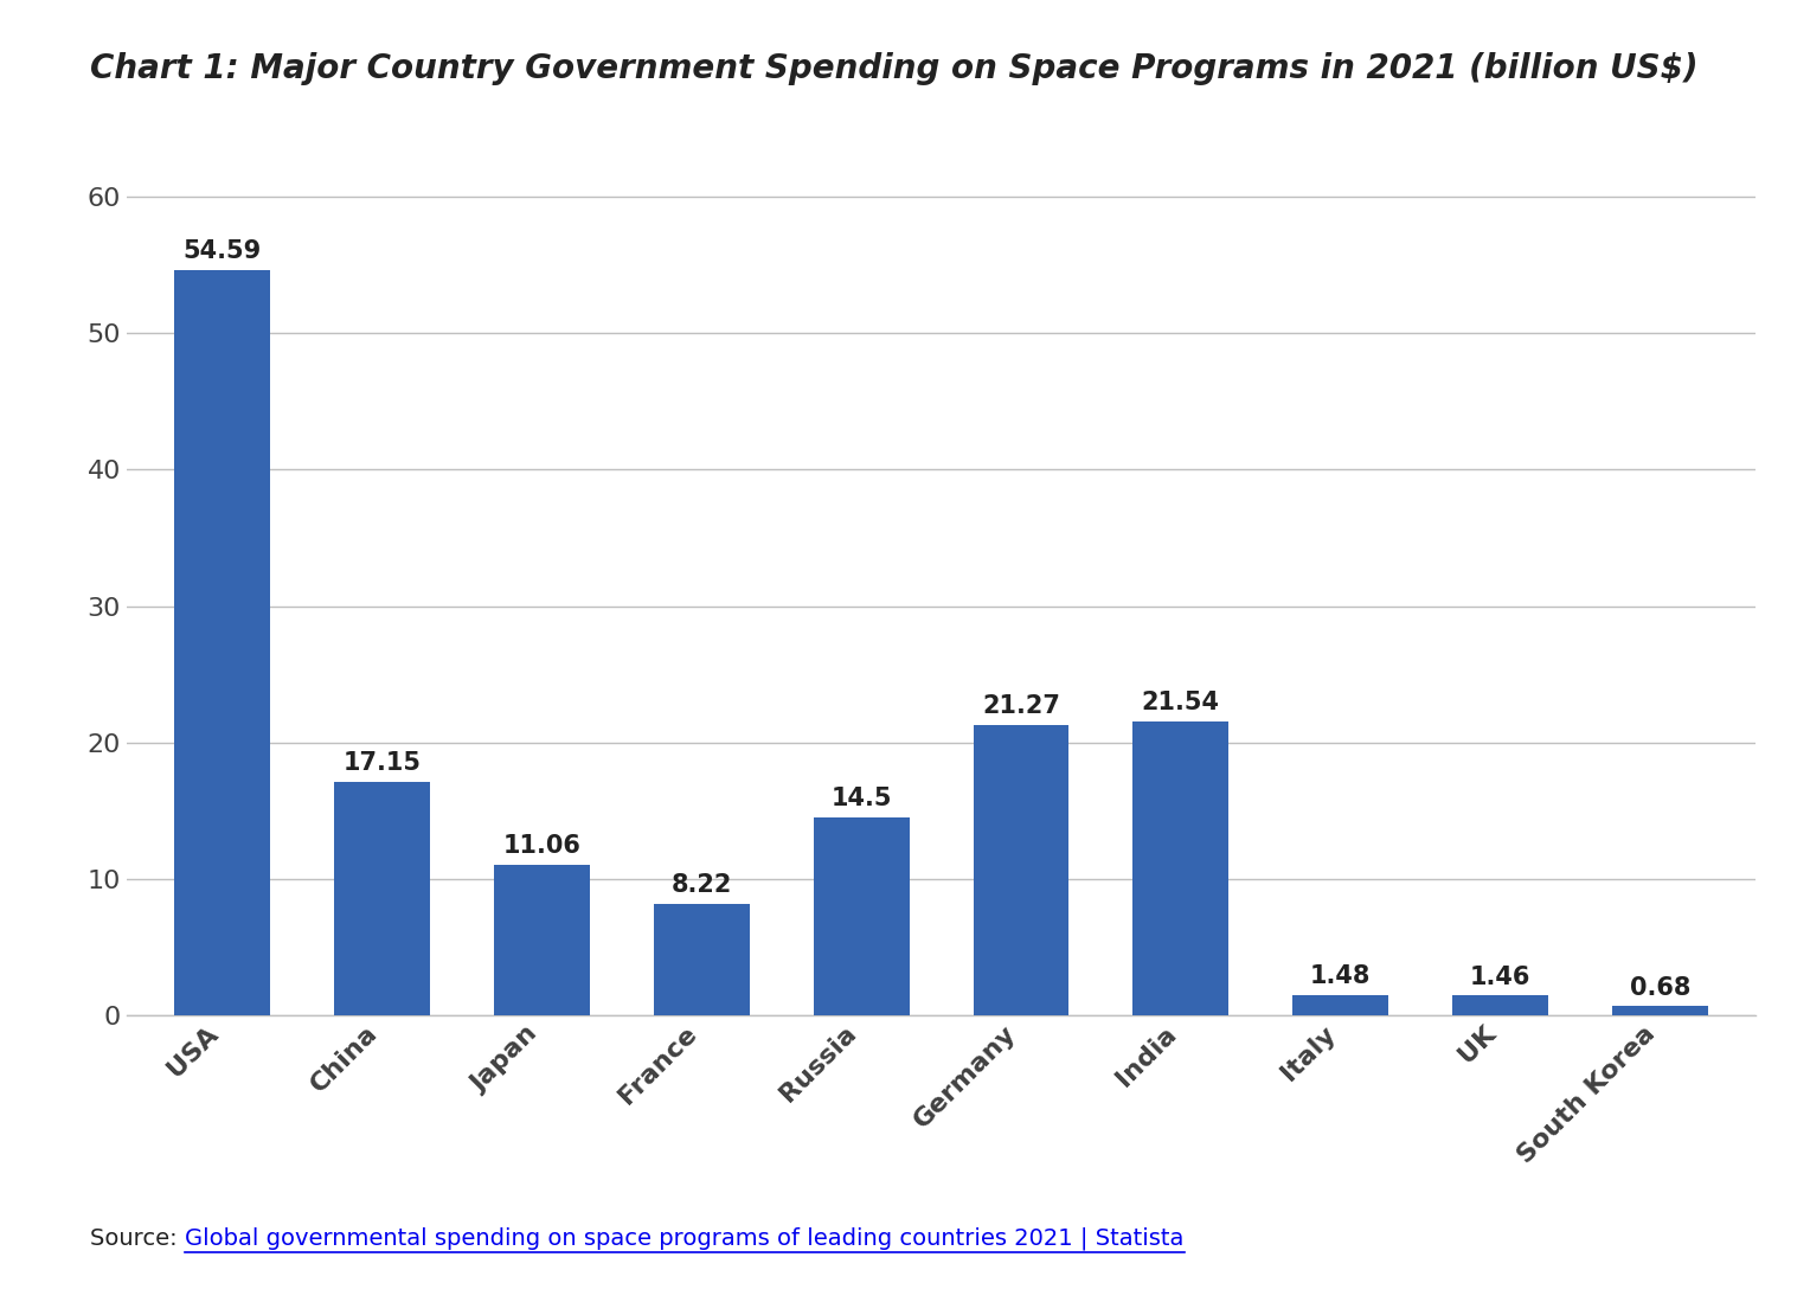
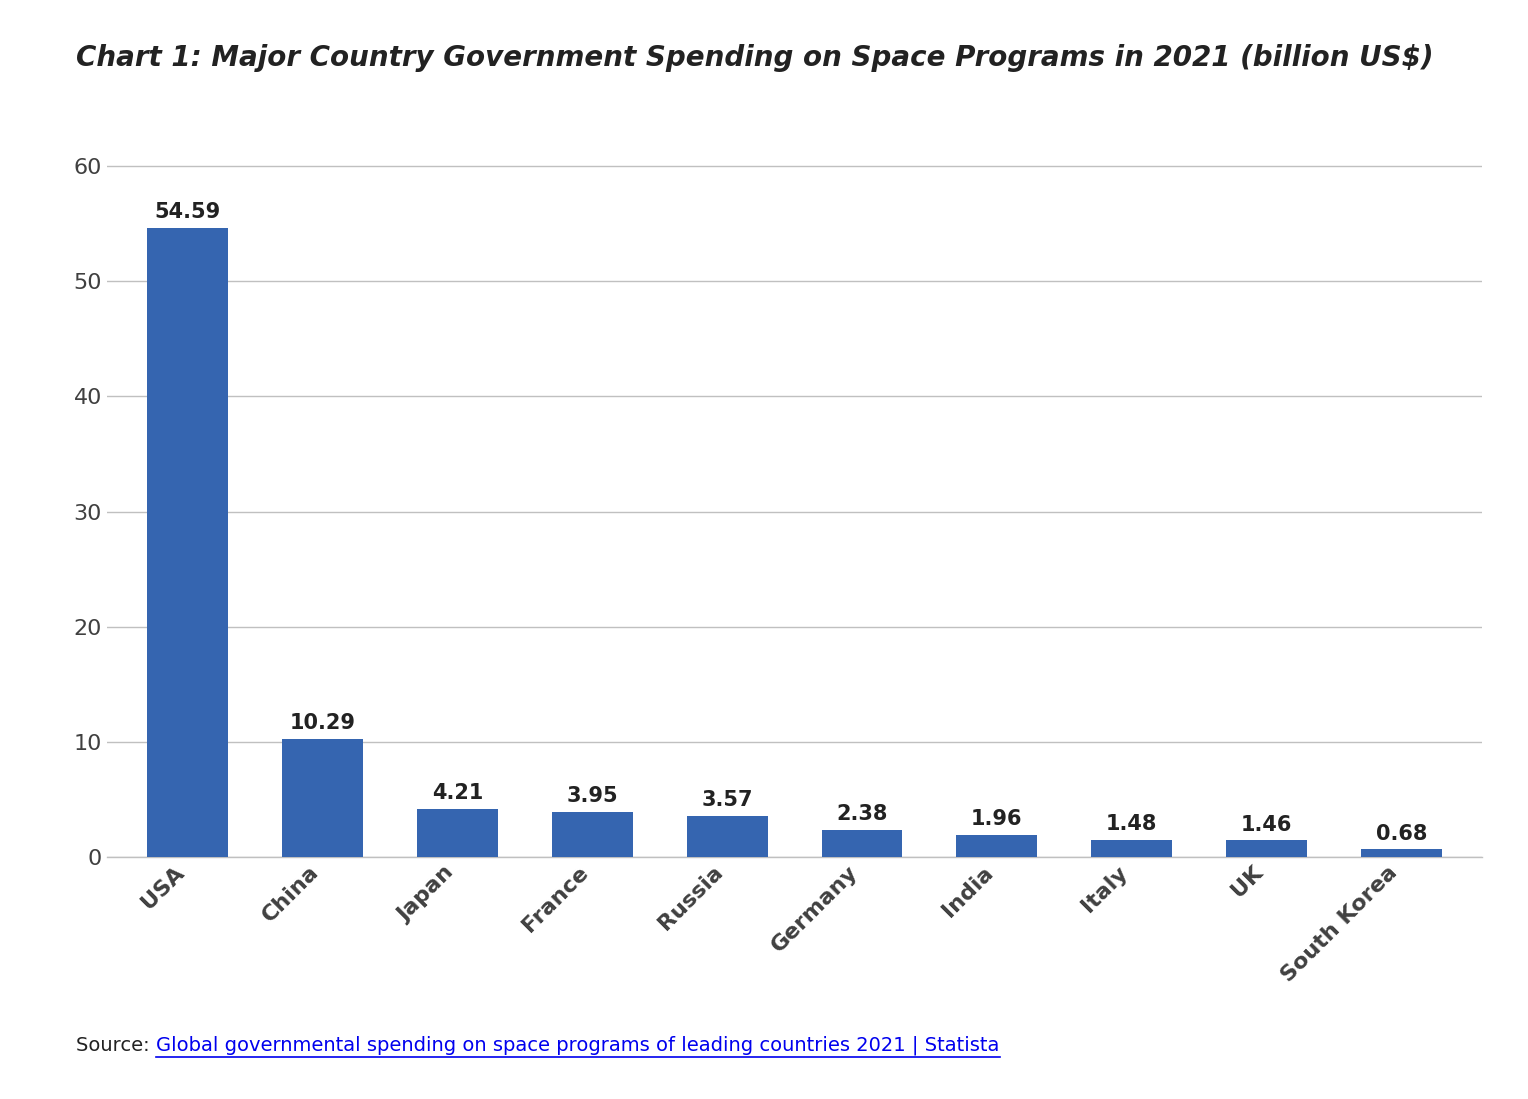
China: 17.15 -> 10.29
Japan: 11.06 -> 4.21
France: 8.22 -> 3.95
Russia: 14.5 -> 3.57
Germany: 21.27 -> 2.38
India: 21.54 -> 1.96
